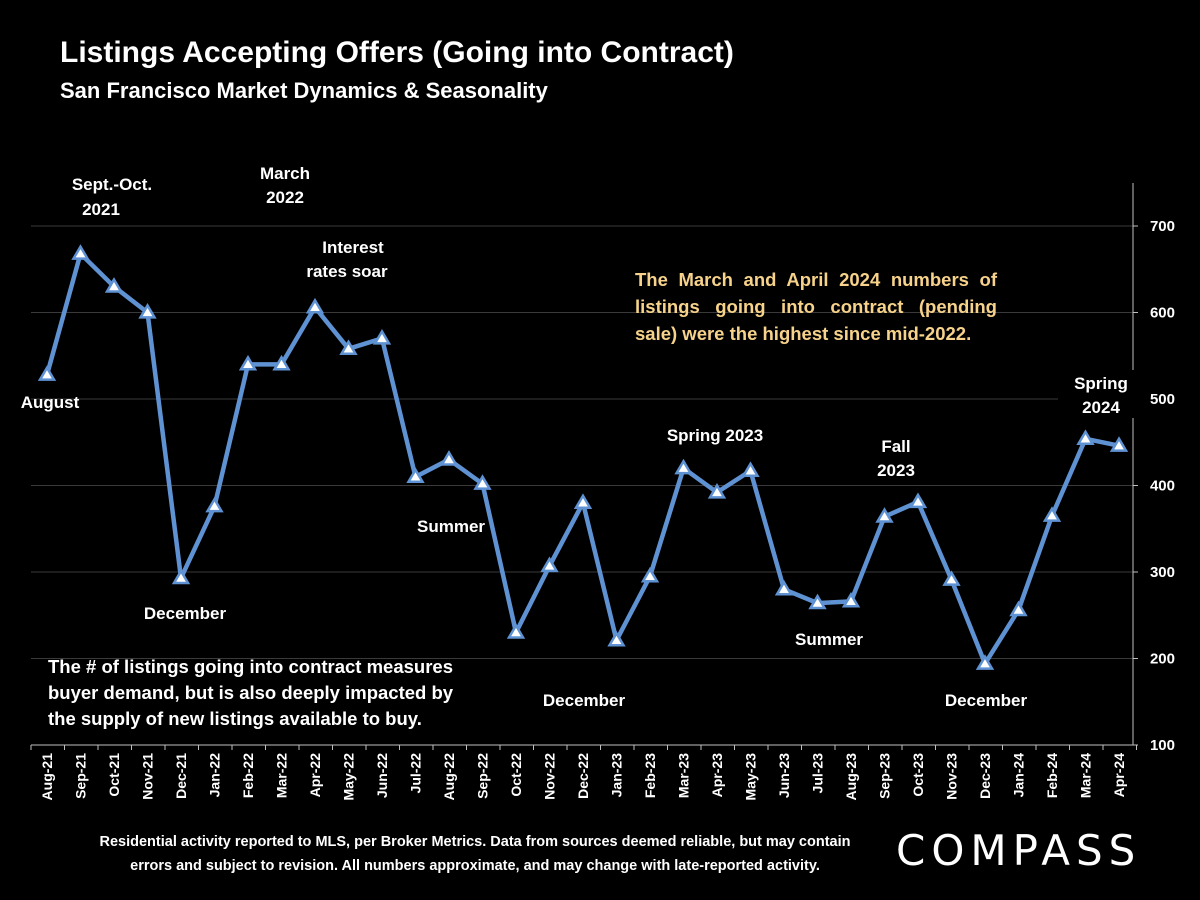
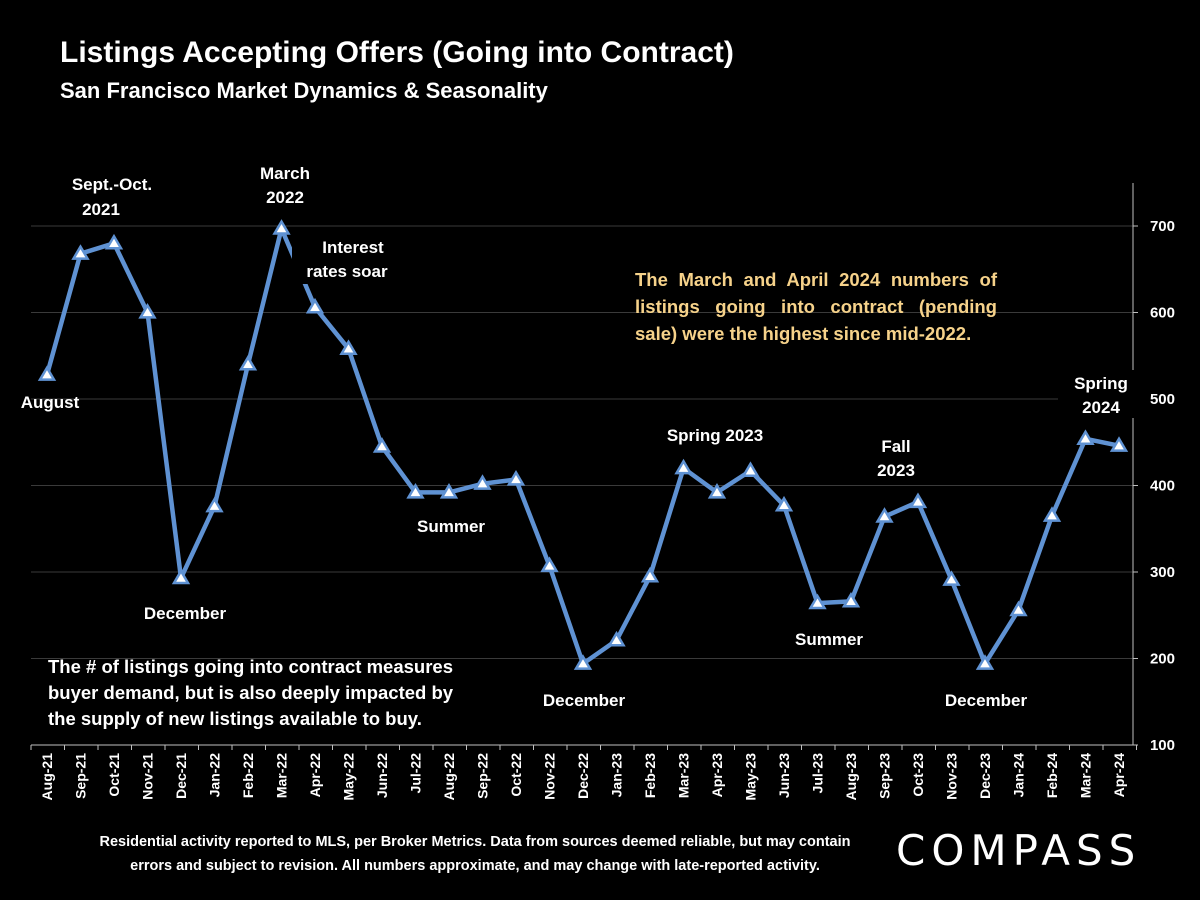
Oct-21: 630 -> 680
Mar-22: 540 -> 700
Jun-22: 570 -> 440
Jul-22: 410 -> 390
Aug-22: 430 -> 390
Oct-22: 230 -> 410
Dec-22: 380 -> 190
Jun-23: 280 -> 380
